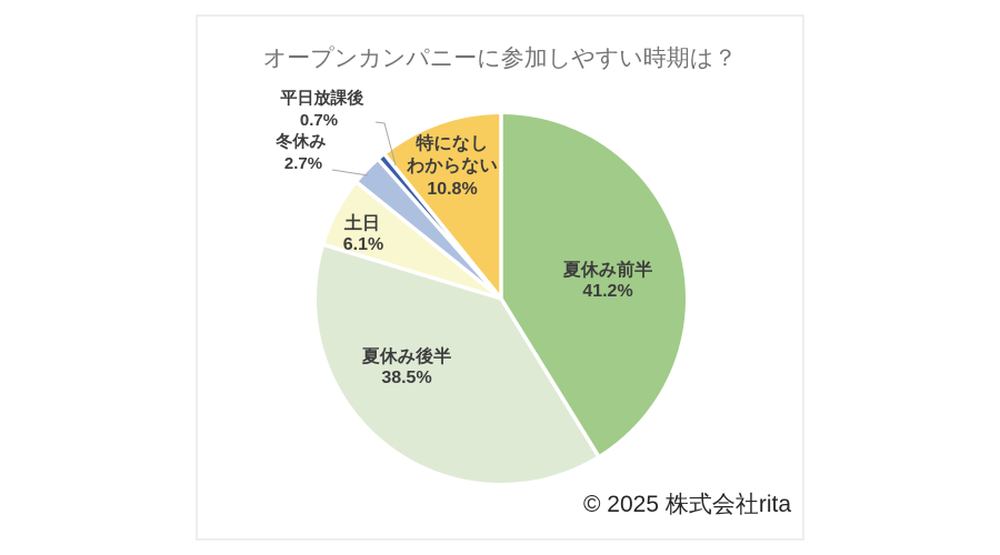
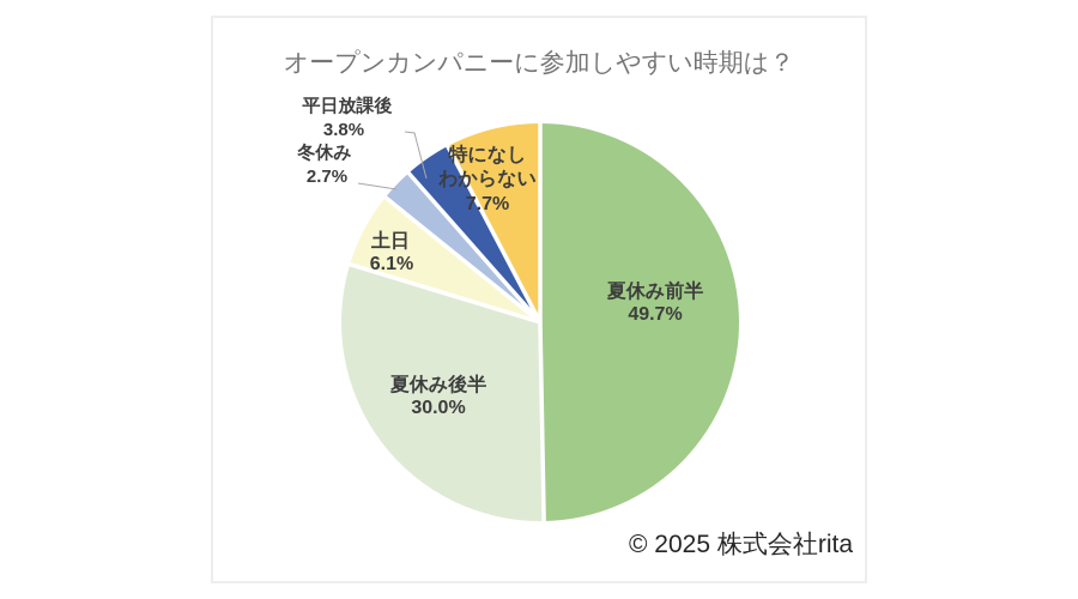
夏休み前半: 41.2% -> 49.7%
夏休み後半: 38.5% -> 30.0%
平日放課後: 0.7% -> 3.8%
特になし わからない: 10.8% -> 7.7%
